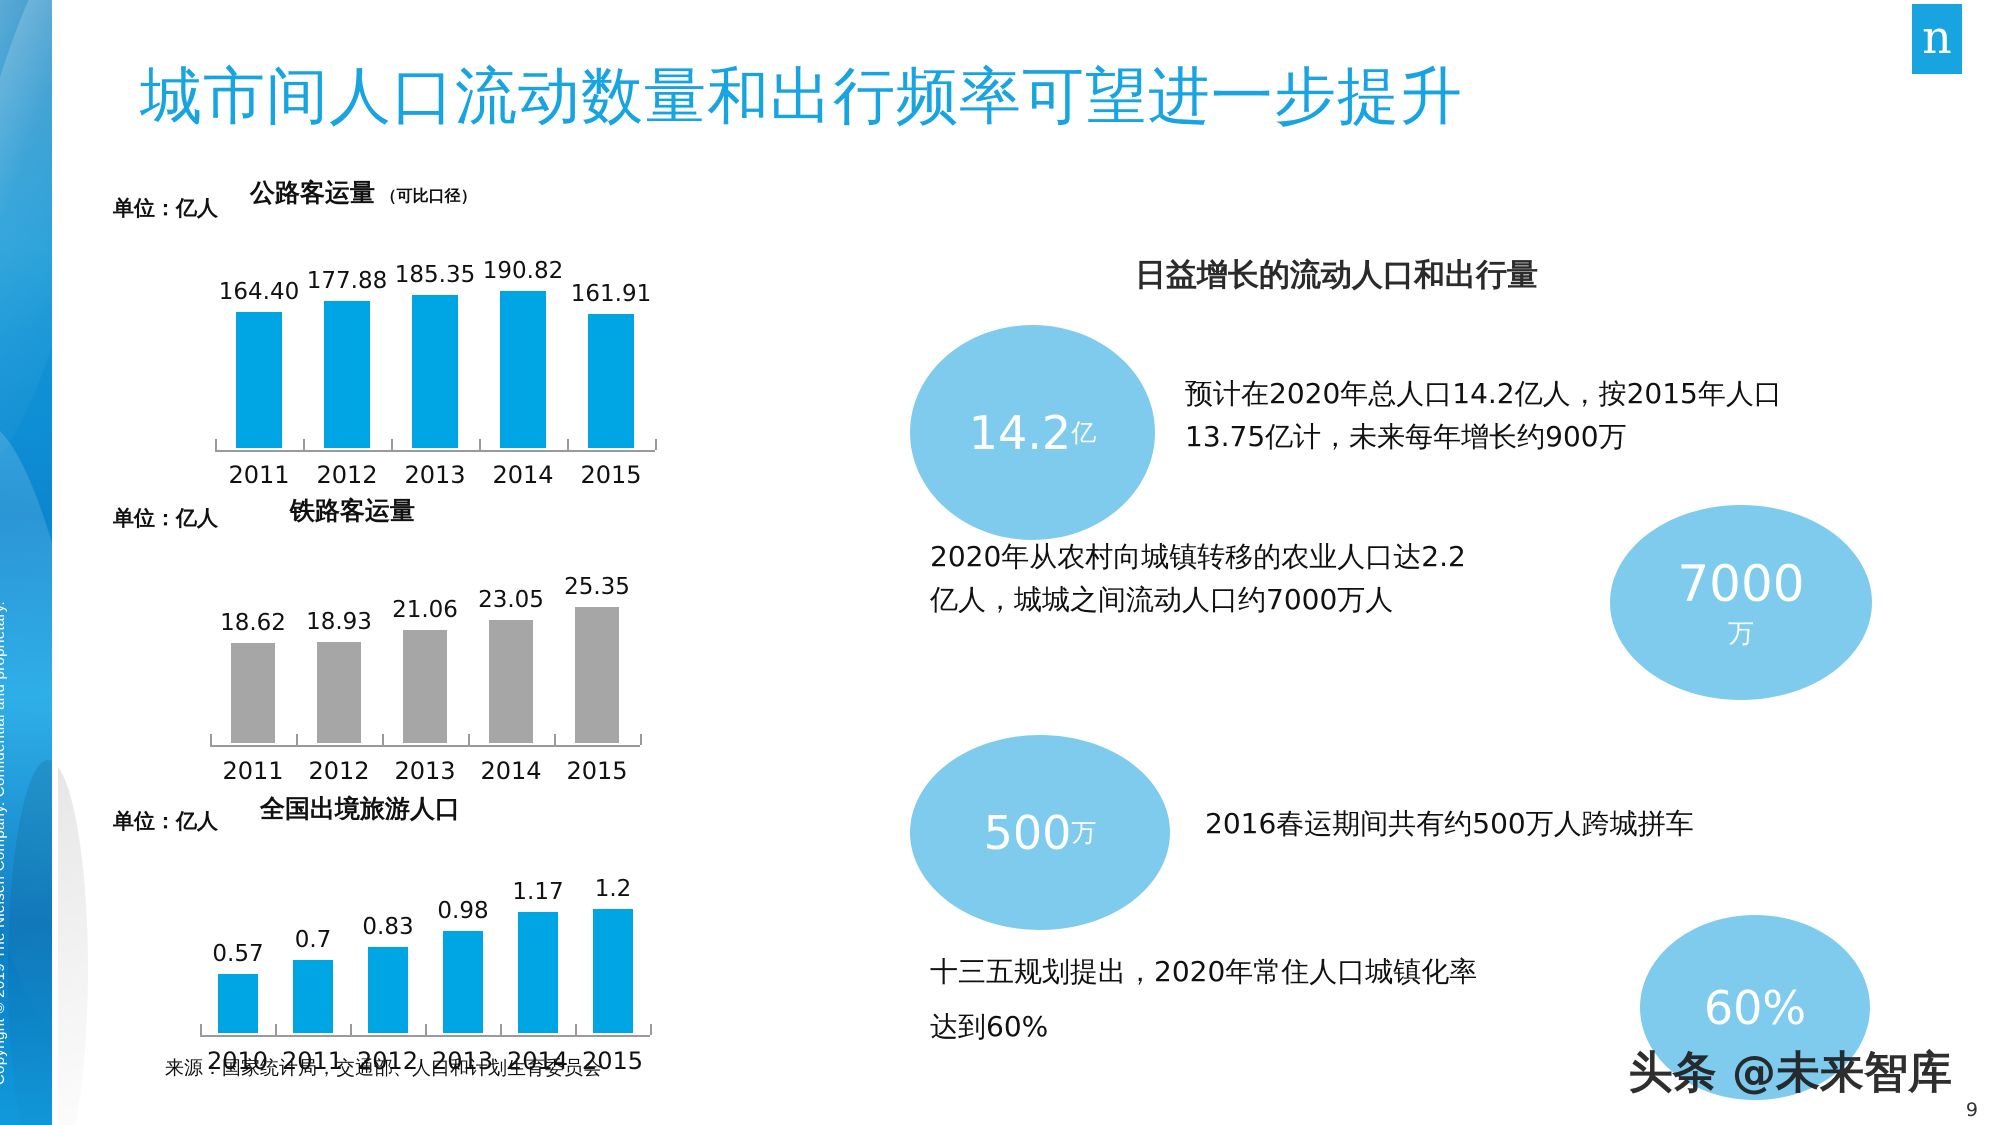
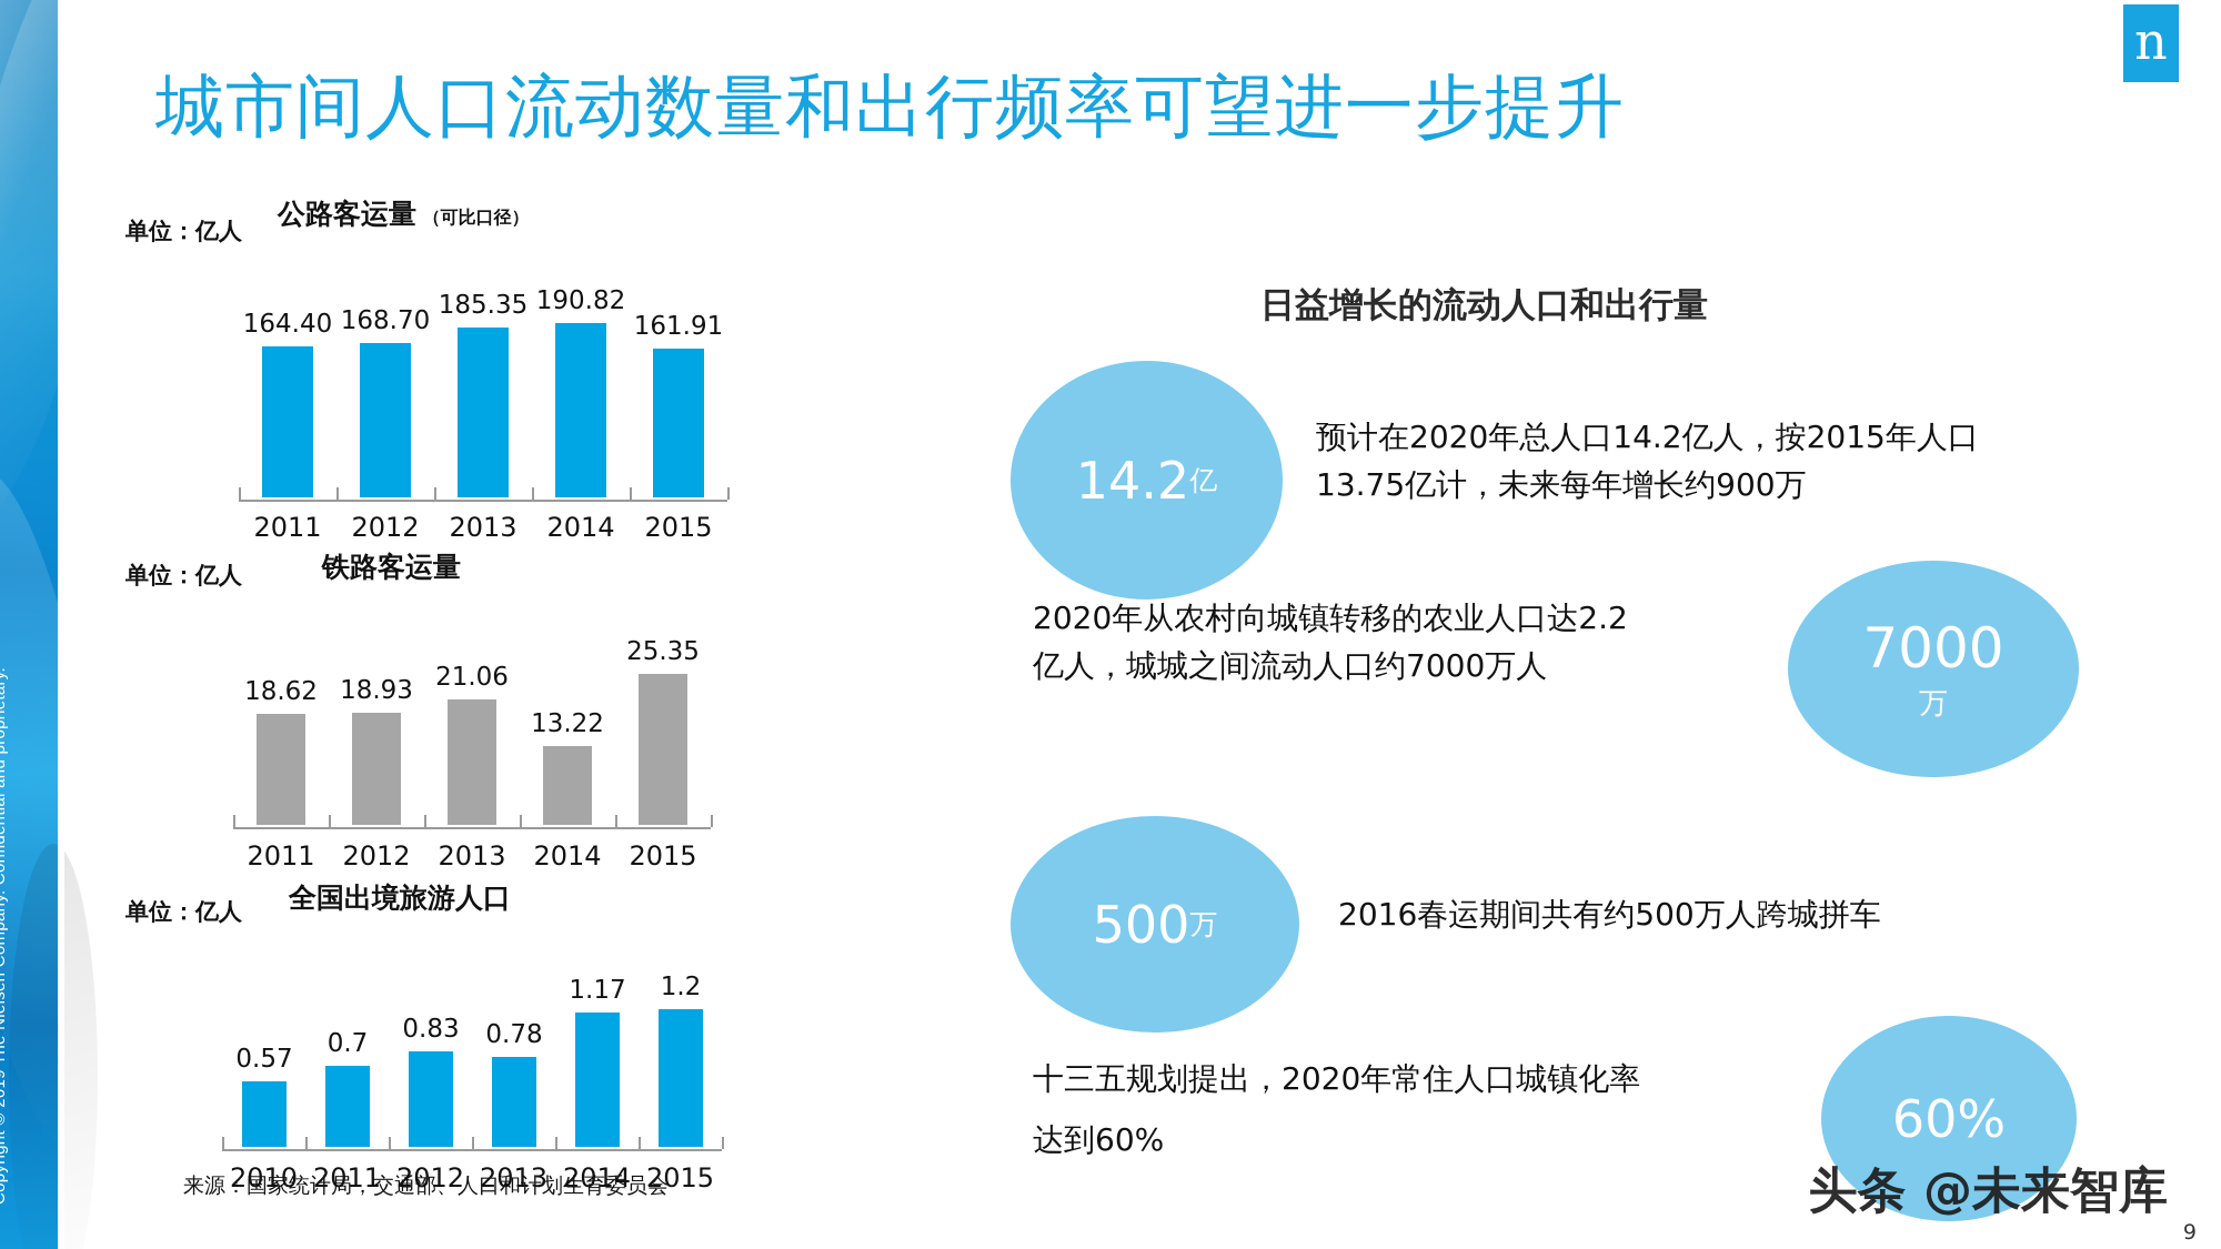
公路客运量/2012: 177.88 -> 168.70
铁路客运量/2014: 23.05 -> 13.22
全国出境旅游人口/2013: 0.98 -> 0.78
